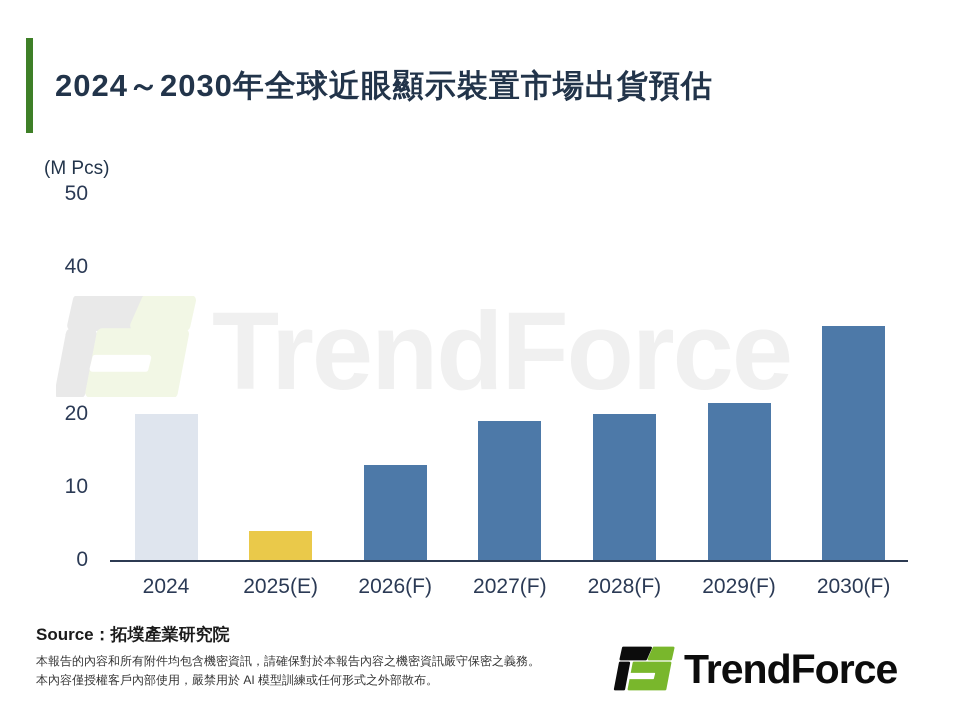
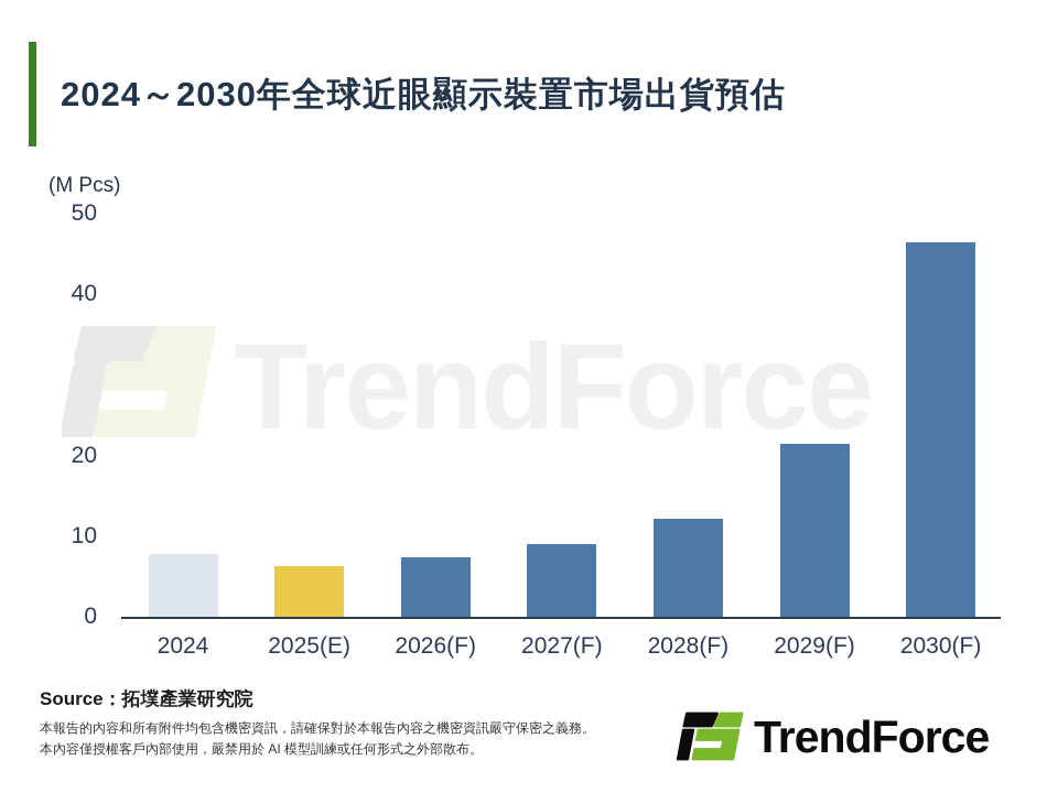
2024: 20 -> 8
2025(E): 4 -> 6
2026(F): 13 -> 7
2027(F): 19 -> 9
2028(F): 20 -> 12
2030(F): 32 -> 46
